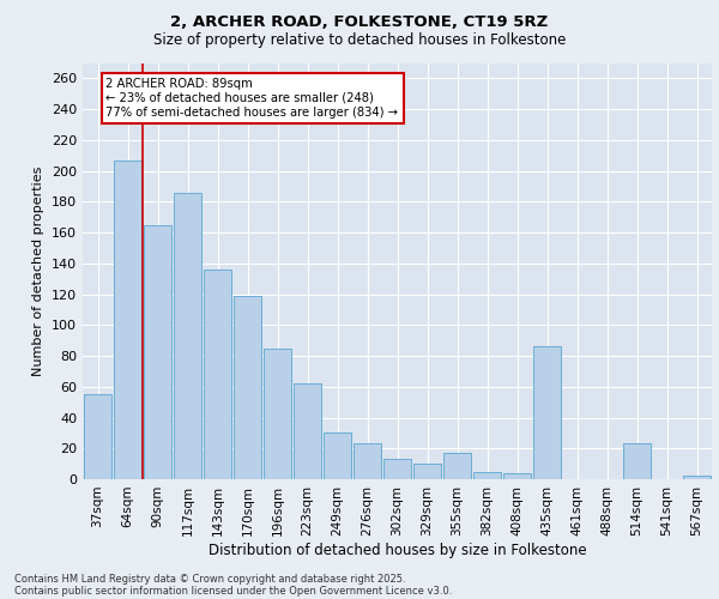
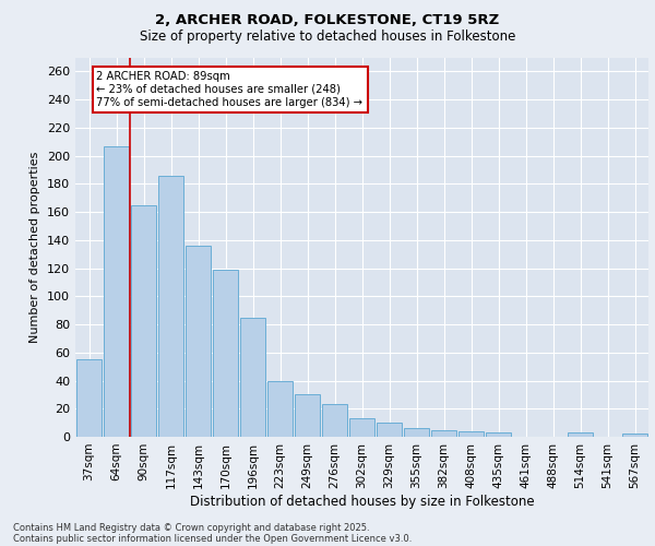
223sqm: 62 -> 40
355sqm: 17 -> 6
435sqm: 86 -> 3
514sqm: 23 -> 3
